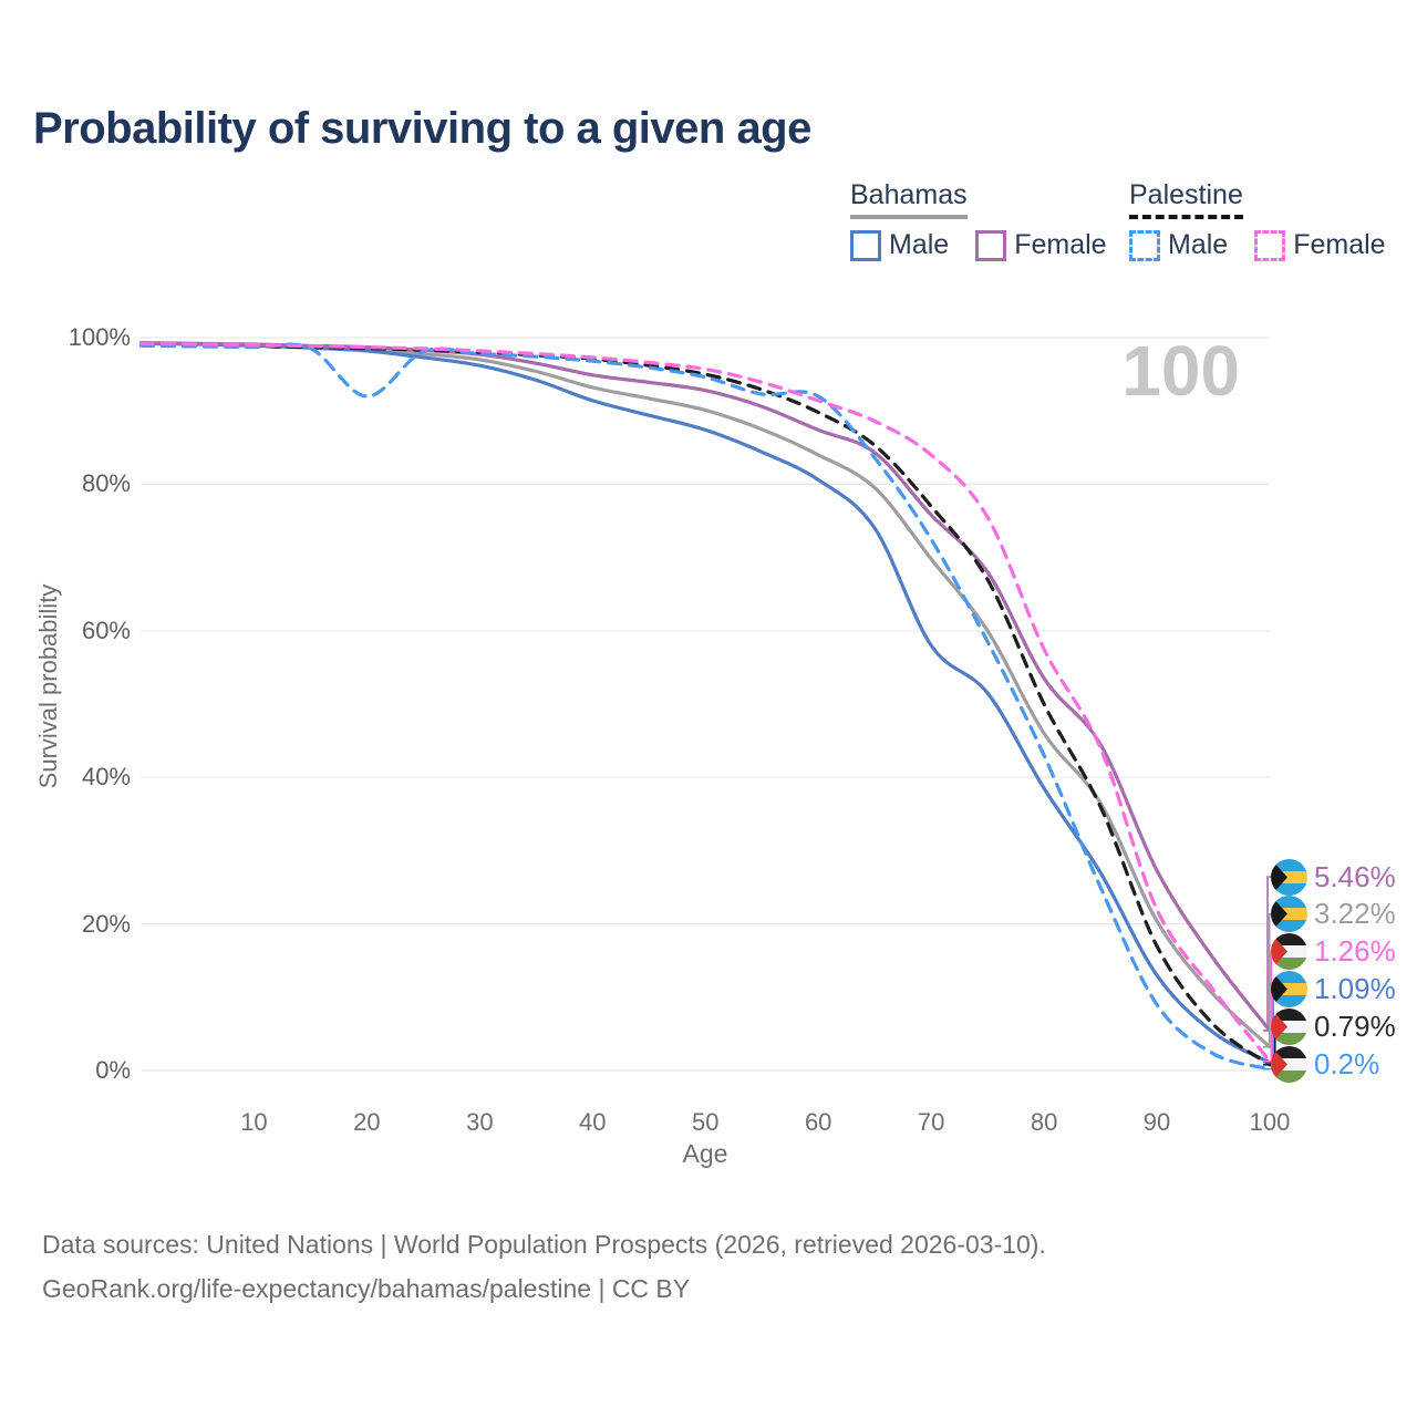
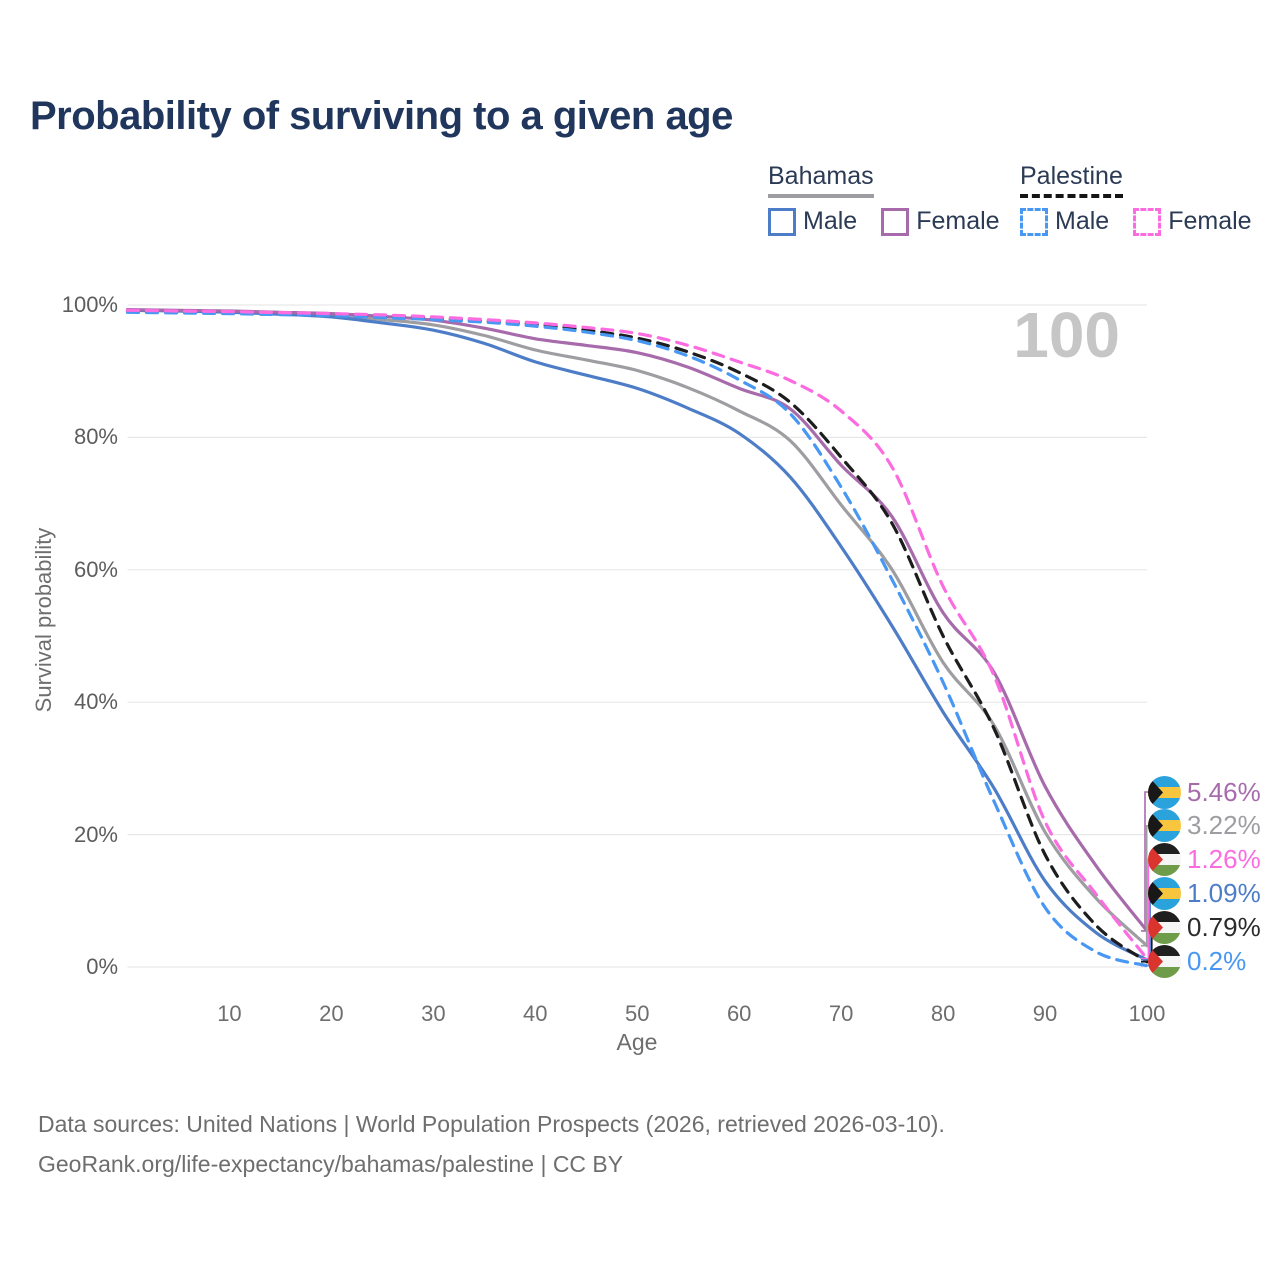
Palestine Male/20: 92% -> 98%
Palestine Male/60: 92% -> 89%
Bahamas Male/70: 58% -> 64%
